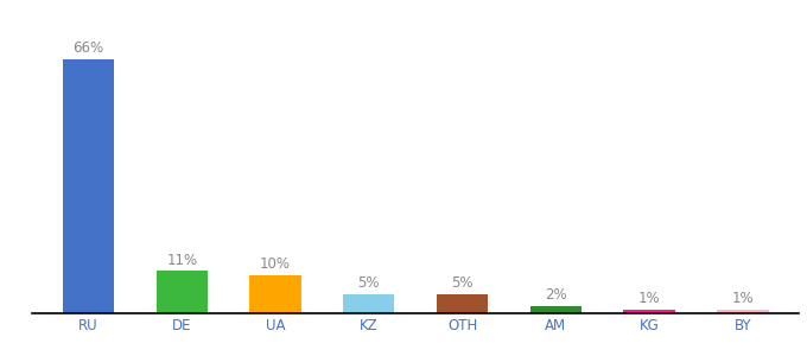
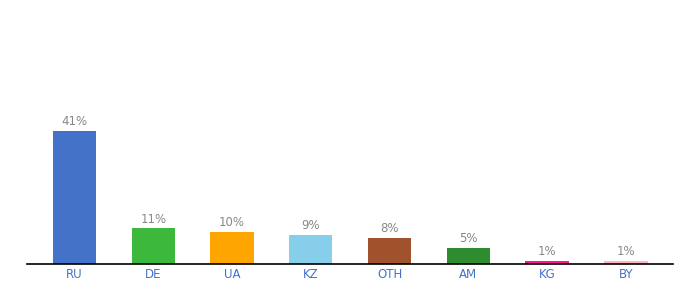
RU: 66% -> 41%
KZ: 5% -> 9%
OTH: 5% -> 8%
AM: 2% -> 5%
